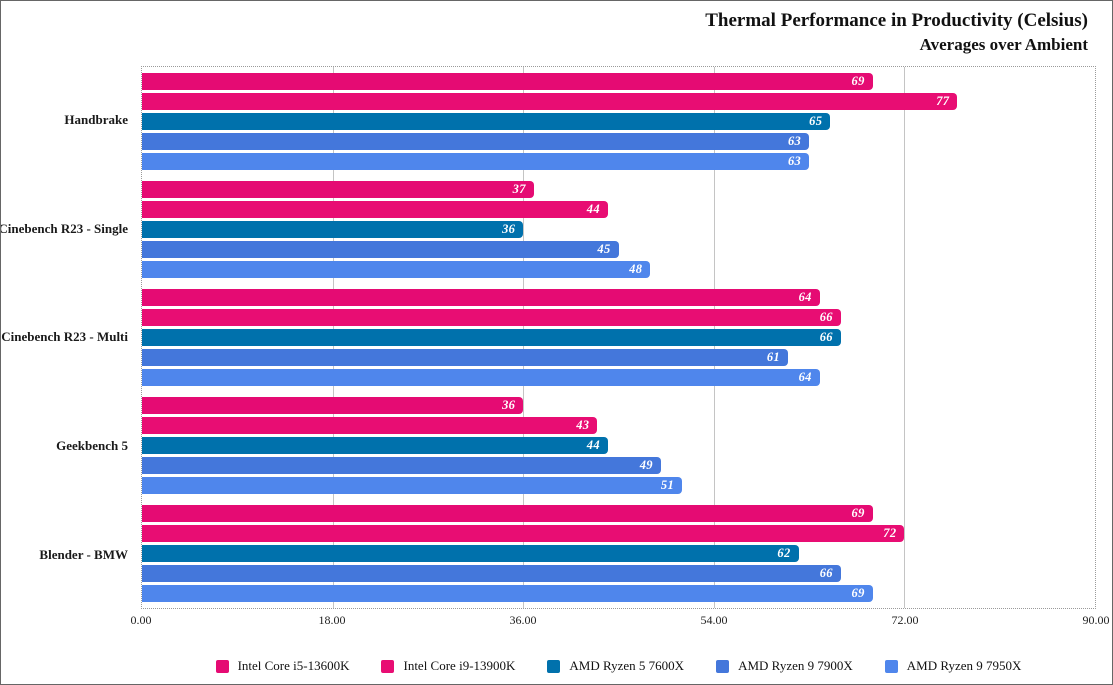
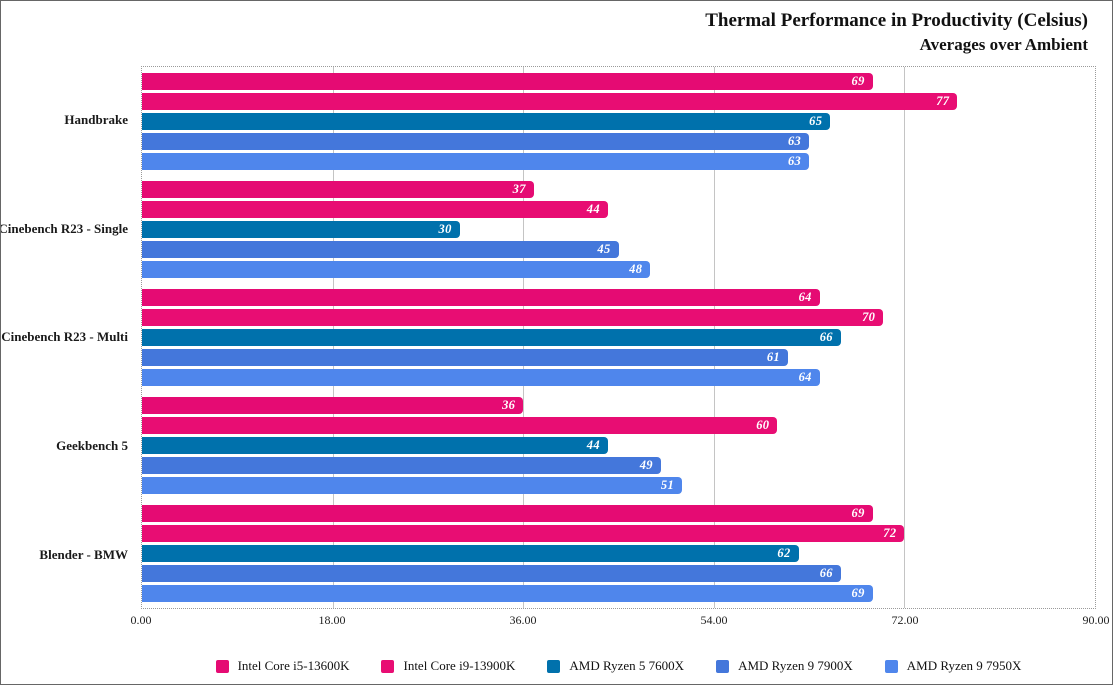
AMD Ryzen 5 7600X/Cinebench R23 - Single: 36 -> 30
Intel Core i9-13900K/Cinebench R23 - Multi: 66 -> 70
Intel Core i9-13900K/Geekbench 5: 43 -> 60
